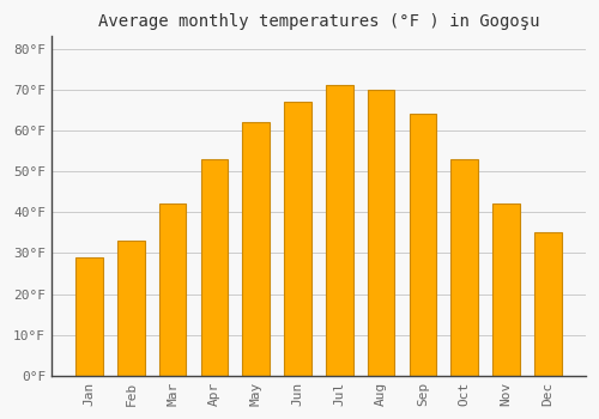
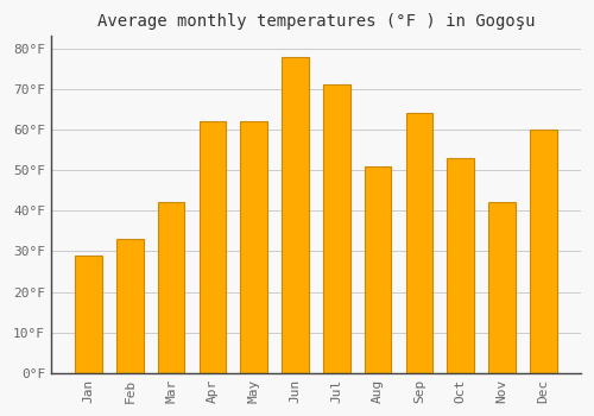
Apr: 53°F -> 62°F
Jun: 67°F -> 78°F
Aug: 70°F -> 51°F
Dec: 35°F -> 60°F
